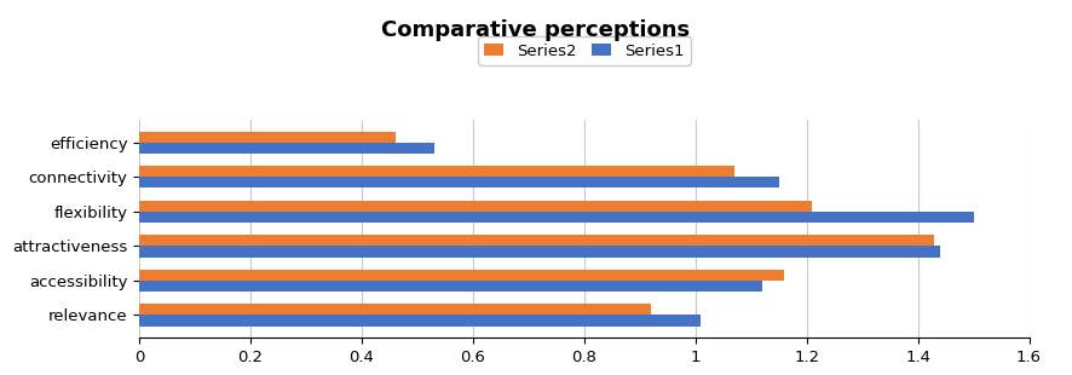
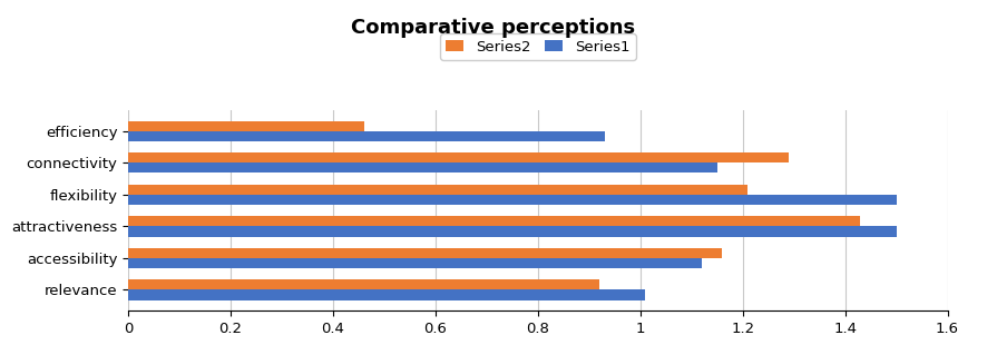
Series1/efficiency: 0.53 -> 0.93
Series2/connectivity: 1.07 -> 1.29
Series1/attractiveness: 1.44 -> 1.50
